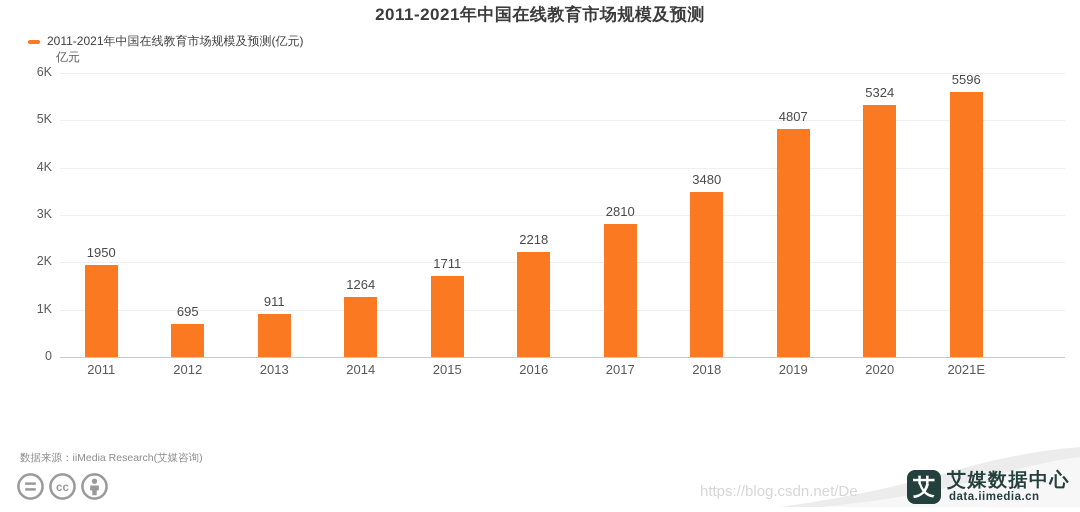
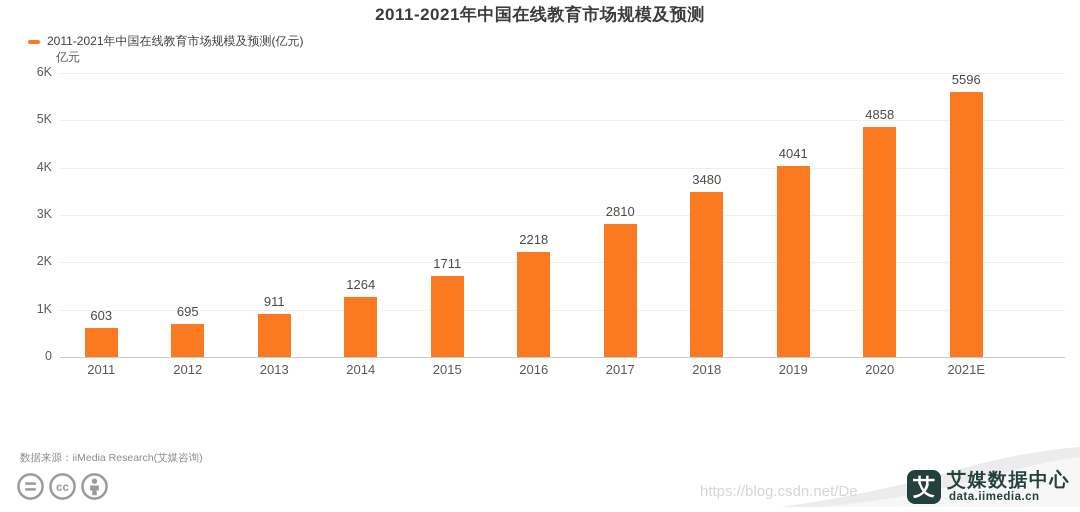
2011: 1950 -> 603
2019: 4807 -> 4041
2020: 5324 -> 4858
